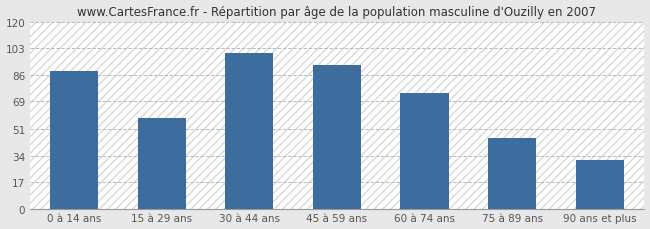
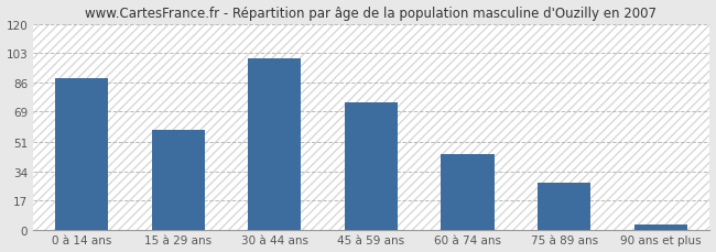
45 à 59 ans: 92 -> 74
60 à 74 ans: 74 -> 44
75 à 89 ans: 45 -> 27
90 ans et plus: 31 -> 3
